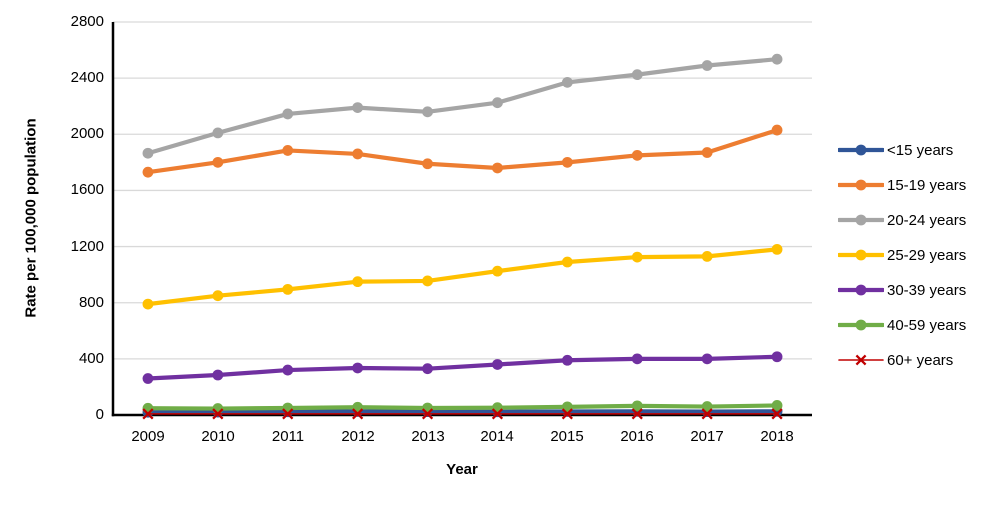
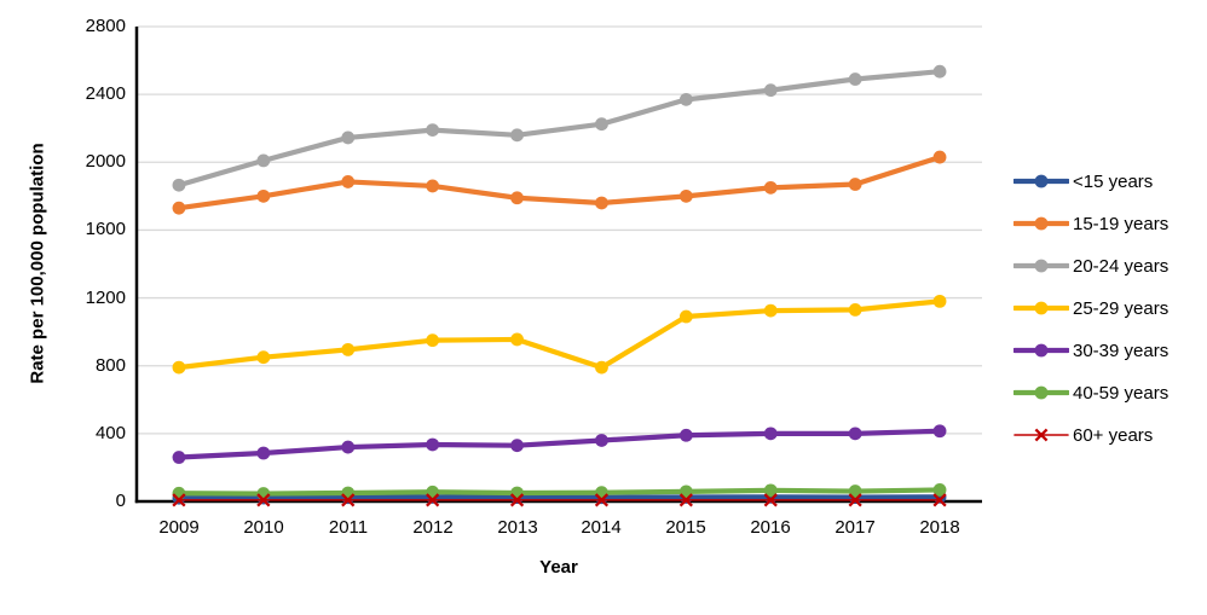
25-29 years/2014: 1020 -> 790
